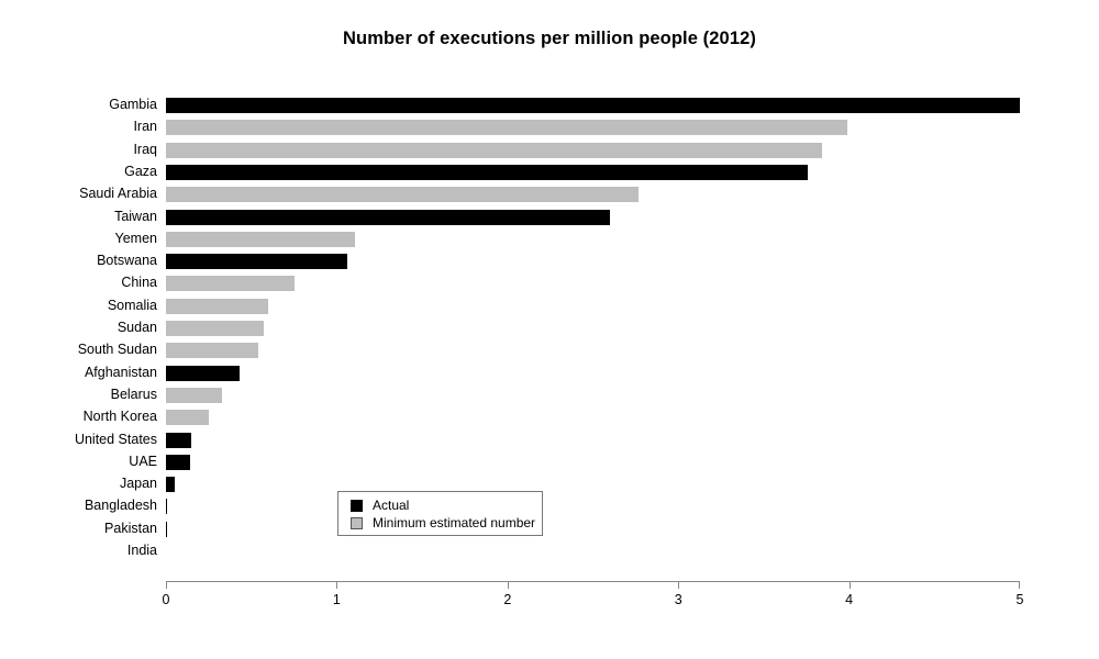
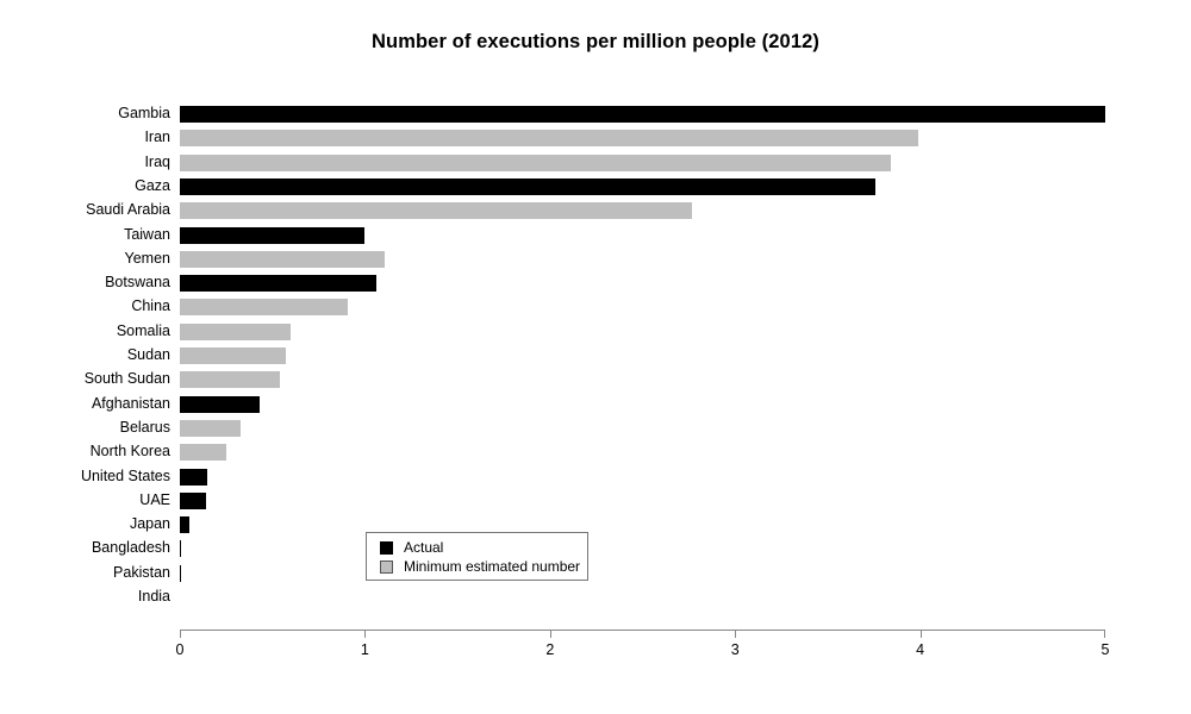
Taiwan: 2.60 -> 1.00
China: 0.75 -> 0.91
